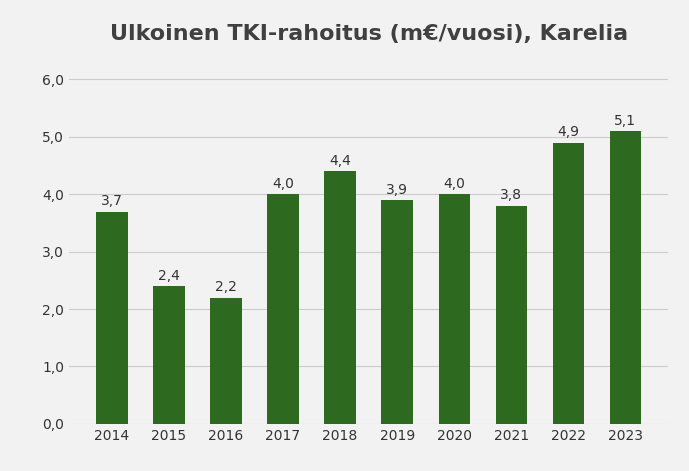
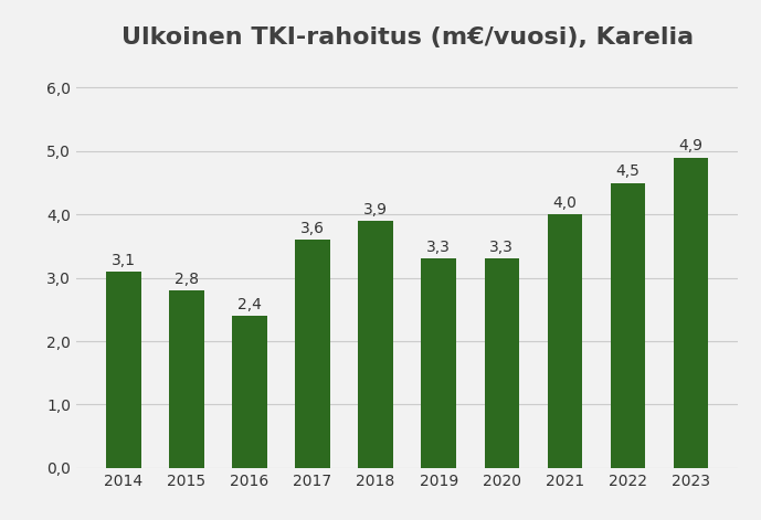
2014: 3,7 -> 3,1
2015: 2,4 -> 2,8
2016: 2,2 -> 2,4
2017: 4,0 -> 3,6
2018: 4,4 -> 3,9
2019: 3,9 -> 3,3
2020: 4,0 -> 3,3
2021: 3,8 -> 4,0
2022: 4,9 -> 4,5
2023: 5,1 -> 4,9
